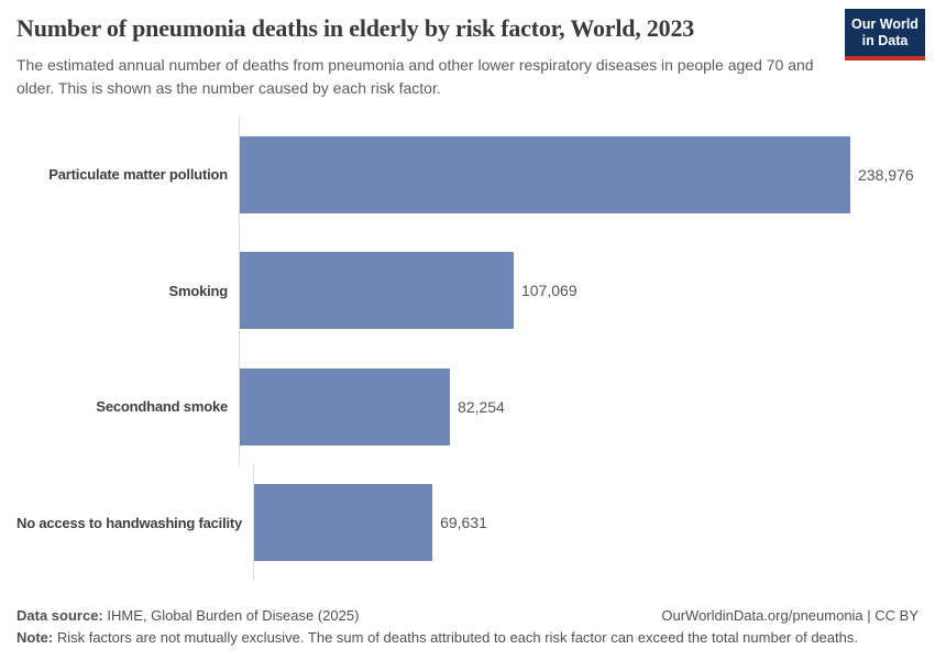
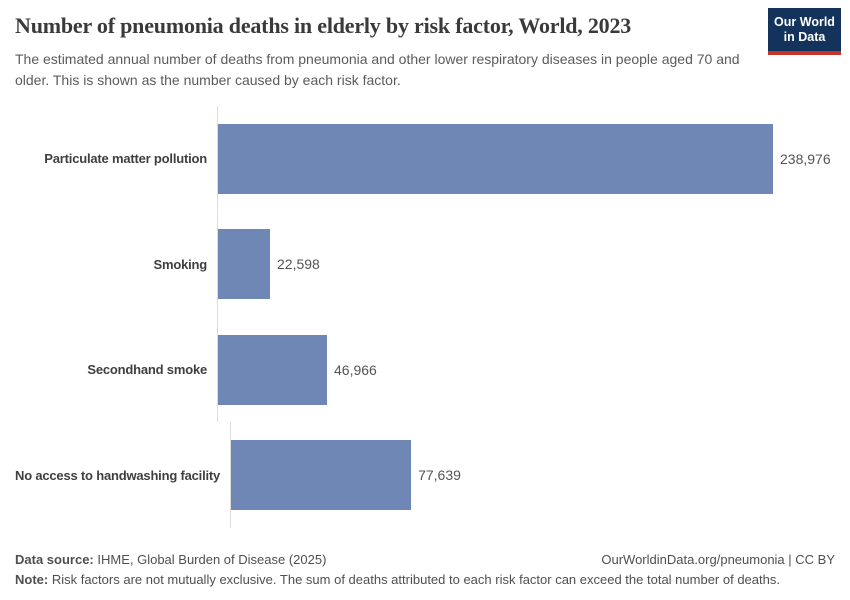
Smoking: 107,069 -> 22,598
Secondhand smoke: 82,254 -> 46,966
No access to handwashing facility: 69,631 -> 77,639
